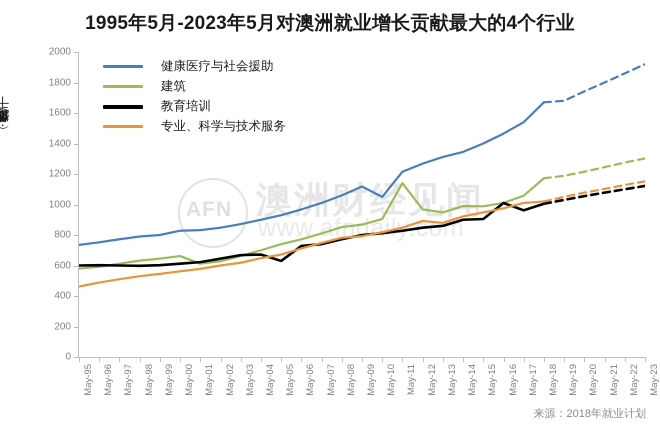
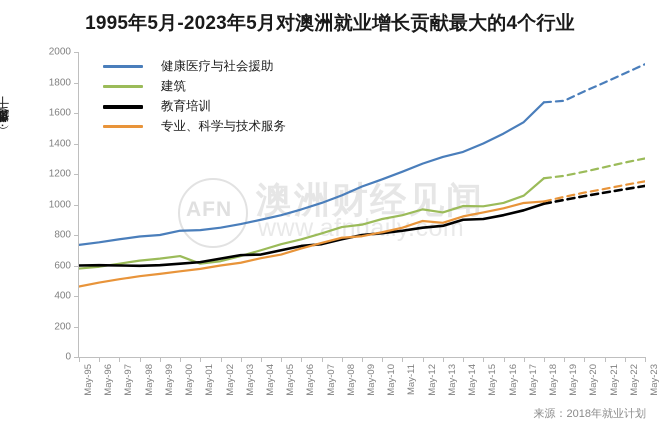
教育培训/May-05: 630 -> 700
健康医疗与社会援助/May-10: 1050 -> 1160
建筑/May-11: 1140 -> 930
教育培训/May-16: 1010 -> 930
